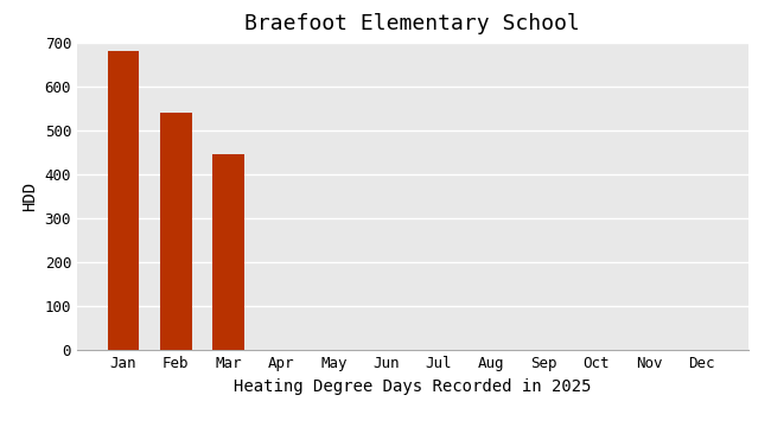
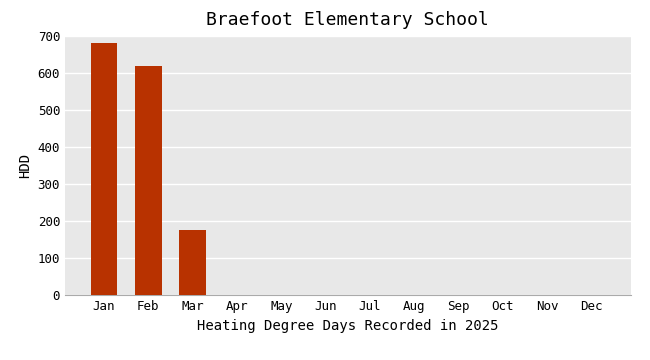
Feb: 541 -> 620
Mar: 447 -> 175
